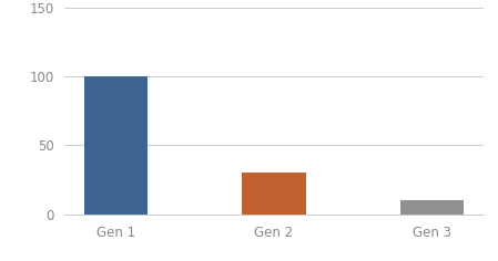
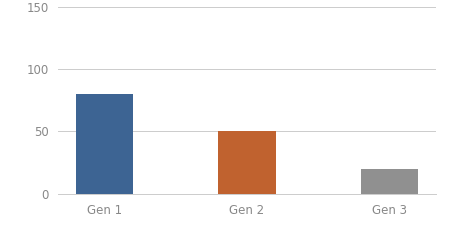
Gen 1: 100 -> 80
Gen 2: 30 -> 50
Gen 3: 10 -> 20
